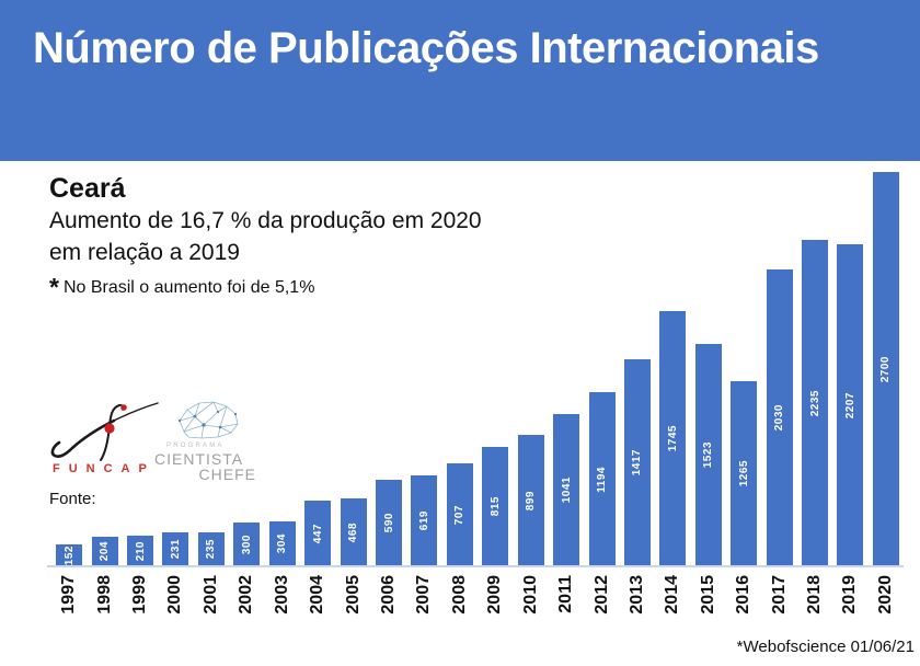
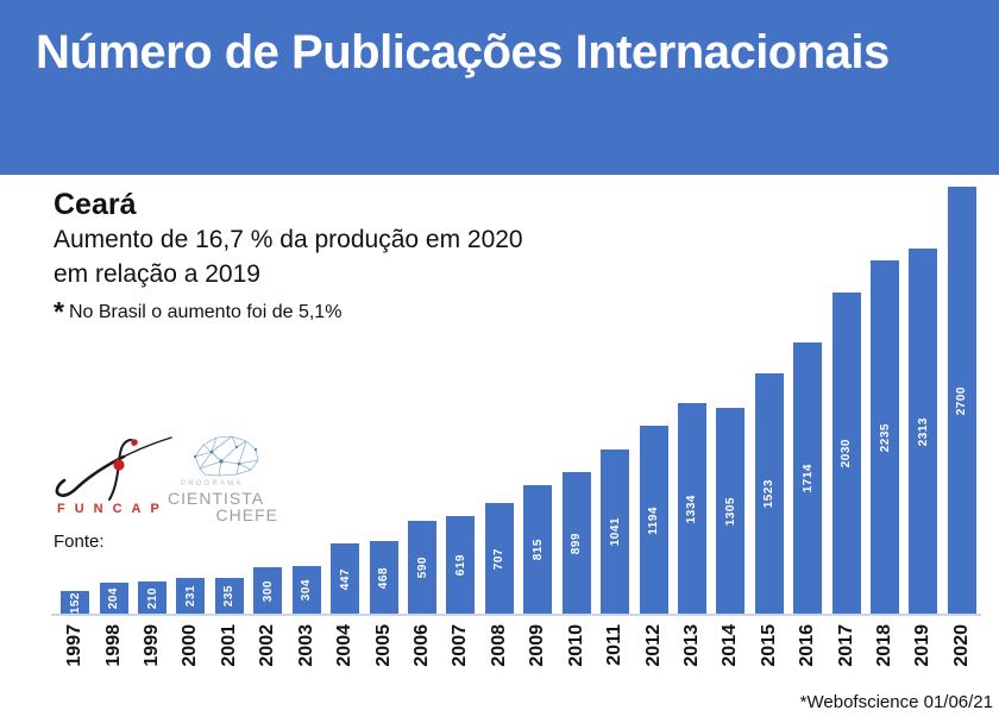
2013: 1417 -> 1334
2014: 1745 -> 1305
2016: 1265 -> 1714
2019: 2207 -> 2313
